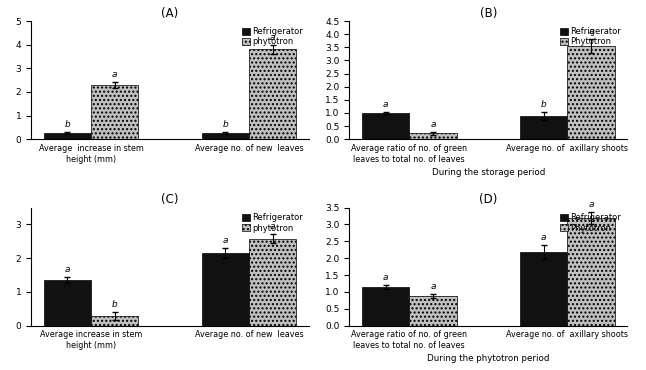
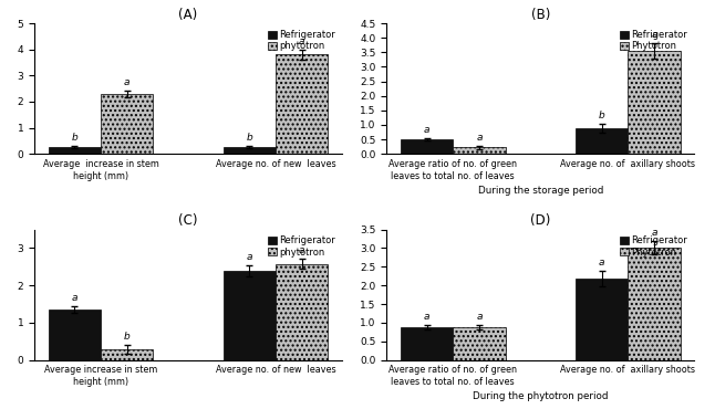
(B)/Refrigerator/Average ratio of no. of green leaves to total no. of leaves: 1.0 -> 0.5
(C)/Refrigerator/Average no. of new leaves: 2.15 -> 2.40
(D)/Refrigerator/Average ratio of no. of green leaves to total no. of leaves: 1.15 -> 0.88
(D)/Phytotron/Average no. of axillary shoots: 3.20 -> 3.00
